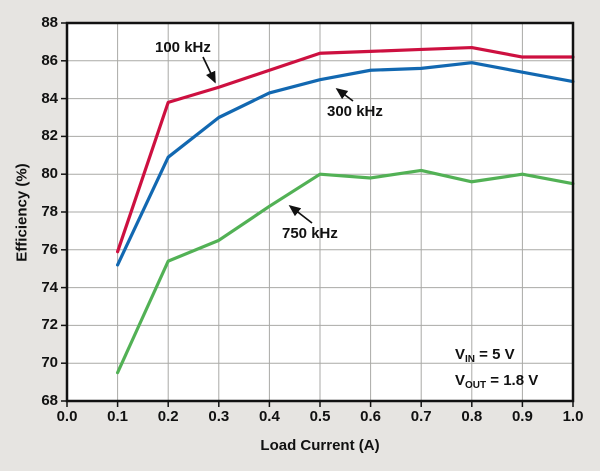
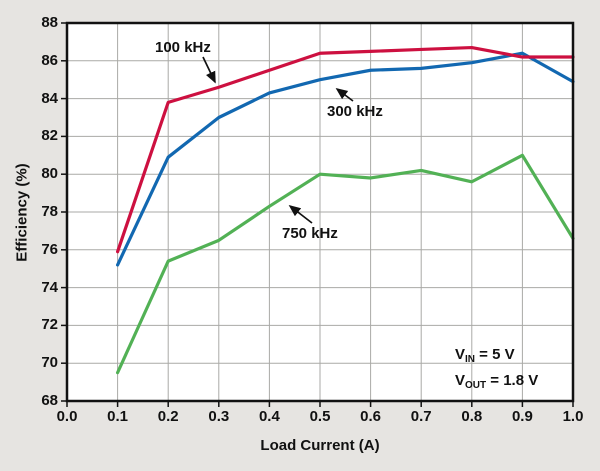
300 kHz/0.9: 85.4 -> 86.4
750 kHz/0.9: 80.0 -> 81.0
750 kHz/1.0: 79.5 -> 76.6
